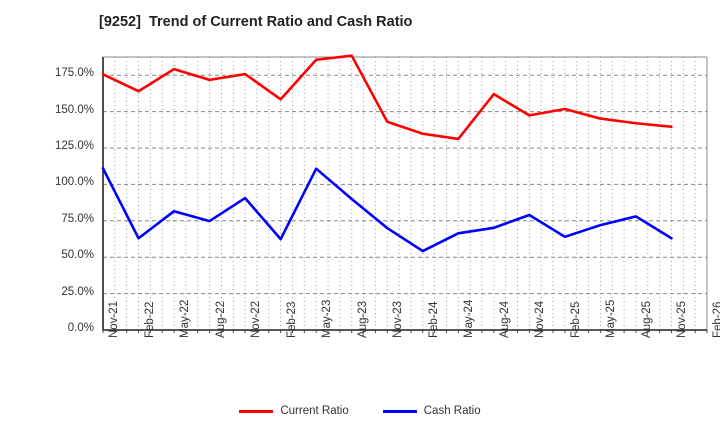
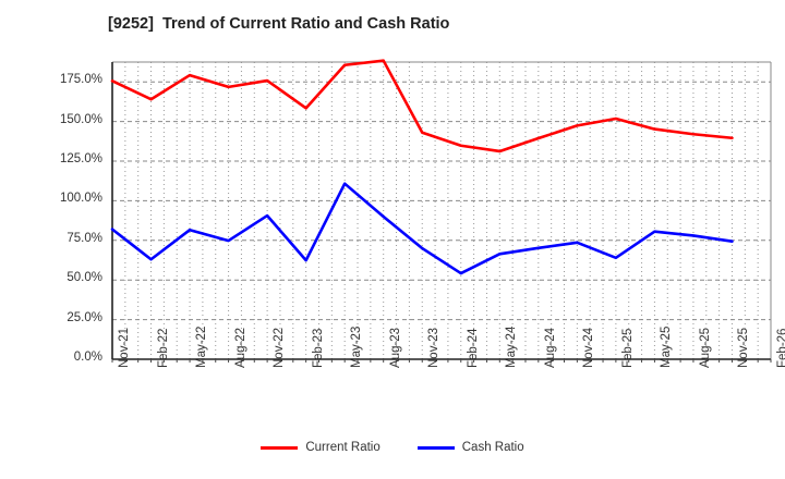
Cash Ratio/Nov-21: 111% -> 82%
Current Ratio/Aug-24: 162% -> 139%
Cash Ratio/Nov-24: 79% -> 74%
Cash Ratio/May-25: 72% -> 81%
Cash Ratio/Nov-25: 63% -> 74%
